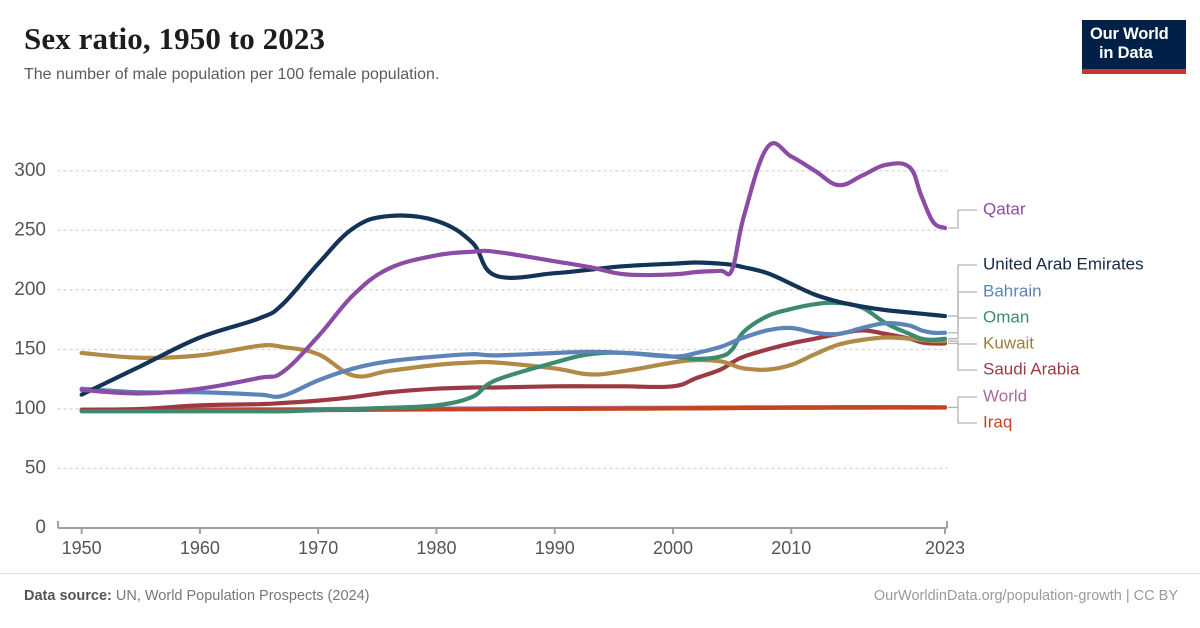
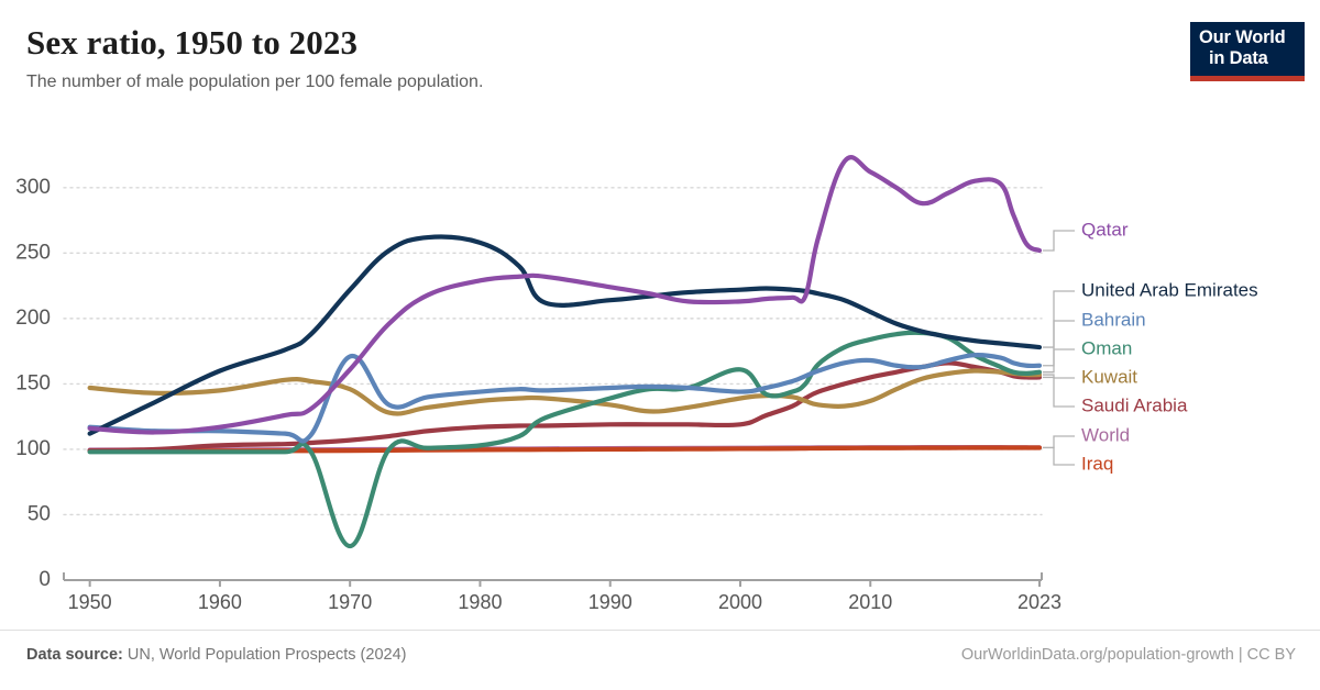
Bahrain/1970: 124 -> 171
Oman/1970: 99 -> 26
Oman/2000: 144 -> 161
